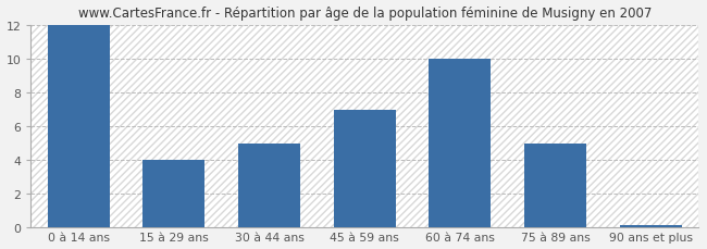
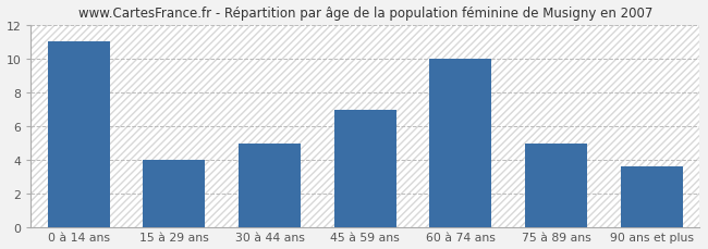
0 à 14 ans: 12.0 -> 11.0
90 ans et plus: 0.1 -> 3.6
